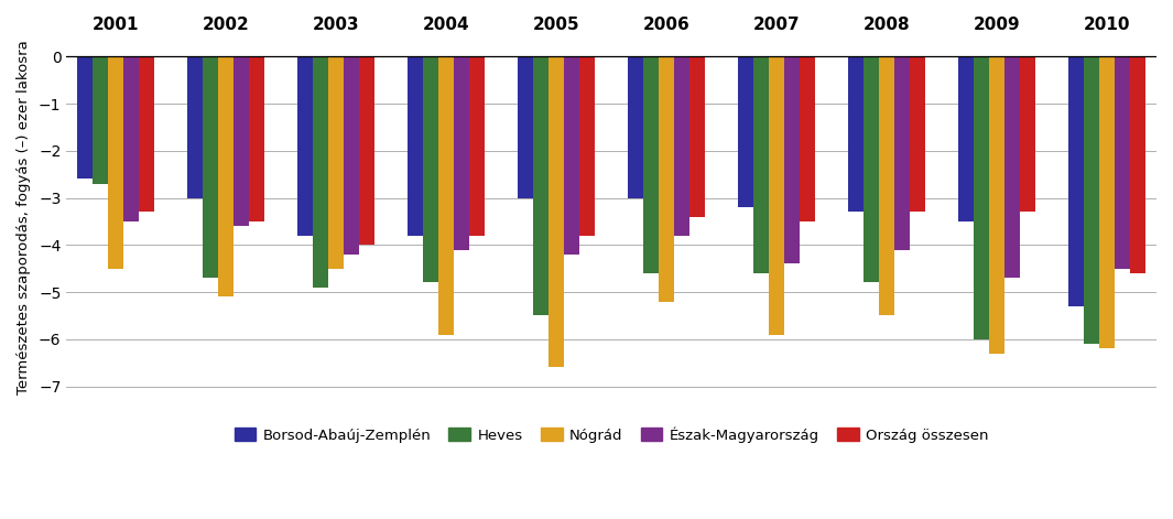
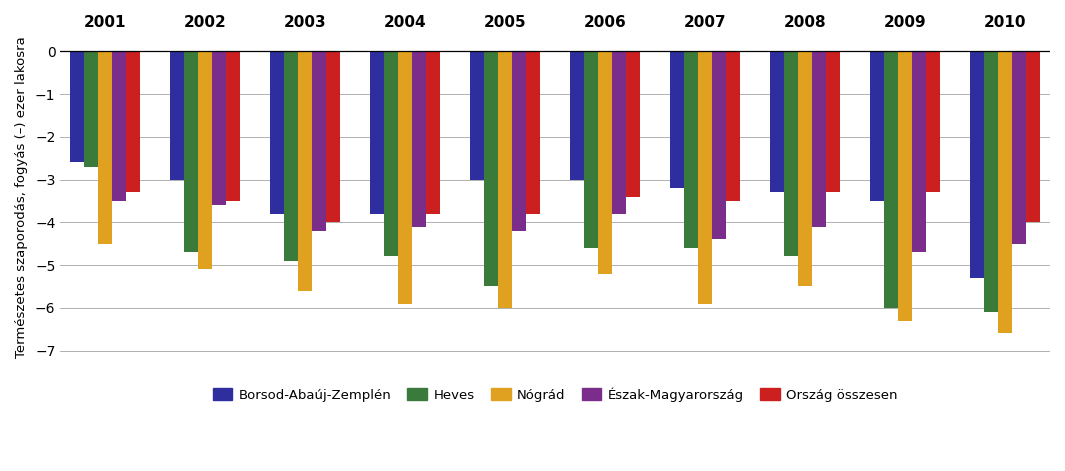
Nógrád/2003: -4.5 -> -5.6
Nógrád/2005: -6.6 -> -6.0
Nógrád/2010: -6.2 -> -6.6
Ország összesen/2010: -4.6 -> -4.0
